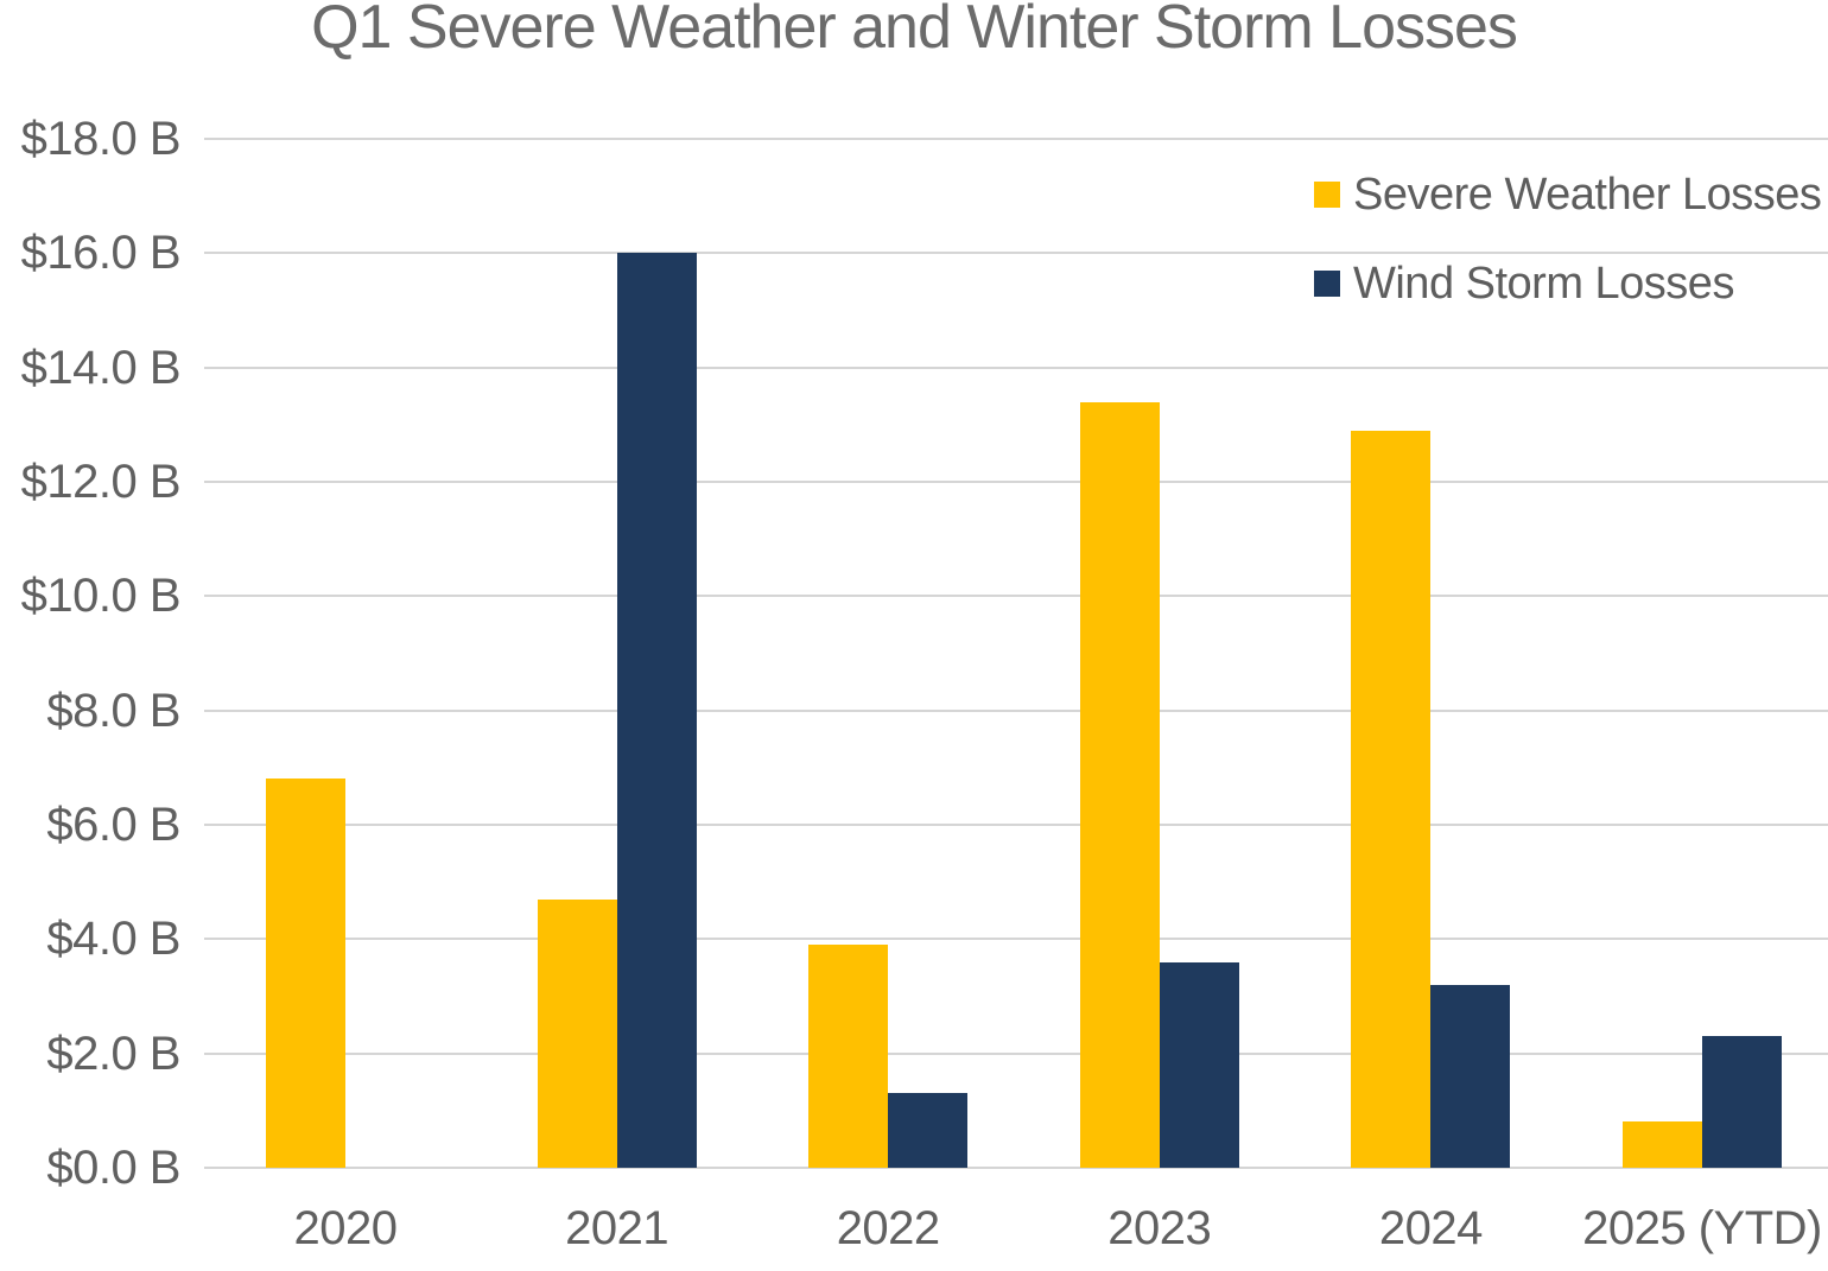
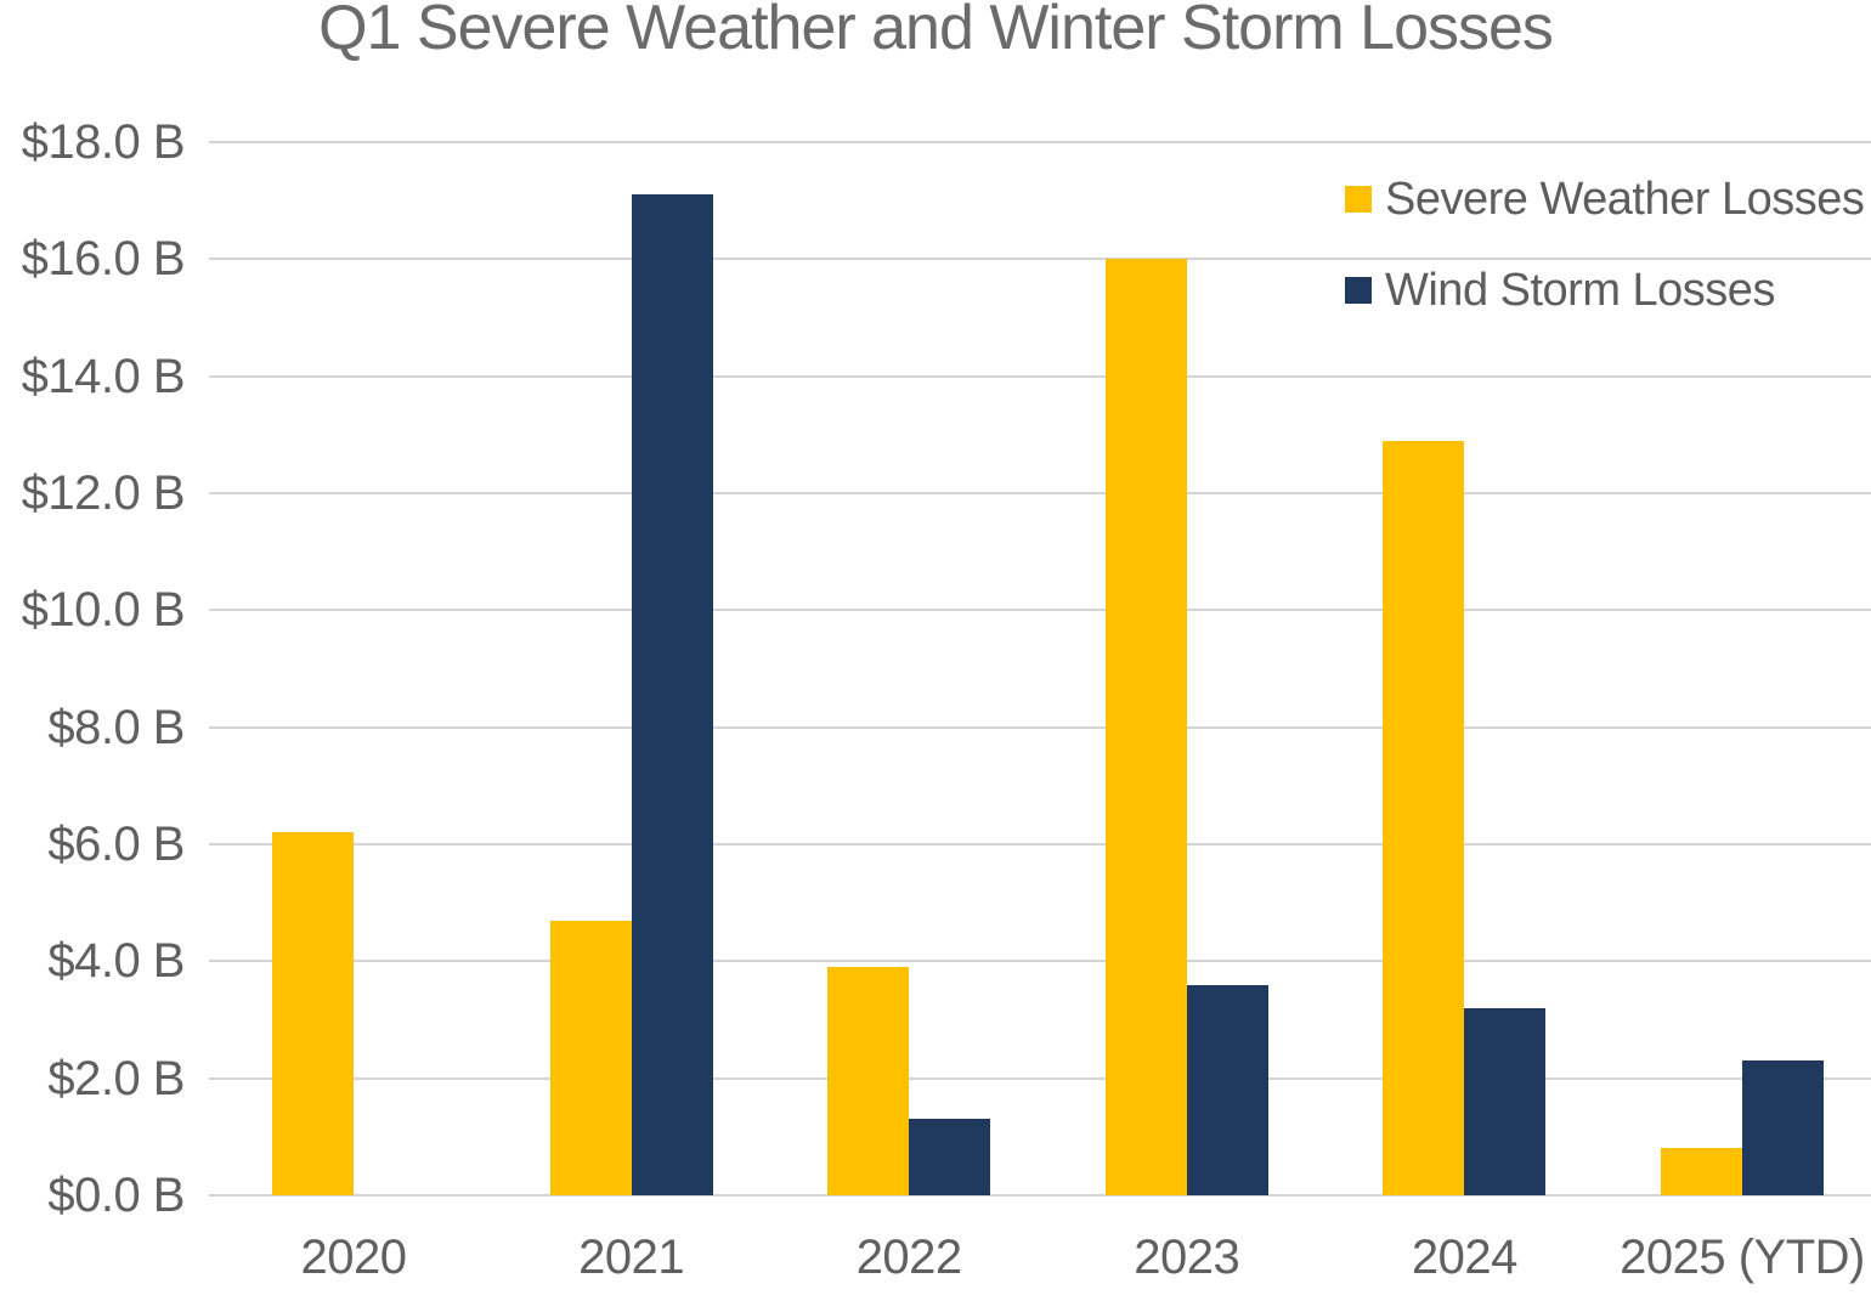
Severe Weather Losses/2020: $6.8B -> $6.2B
Wind Storm Losses/2021: $16.0B -> $17.1B
Severe Weather Losses/2023: $13.4B -> $16.0B
